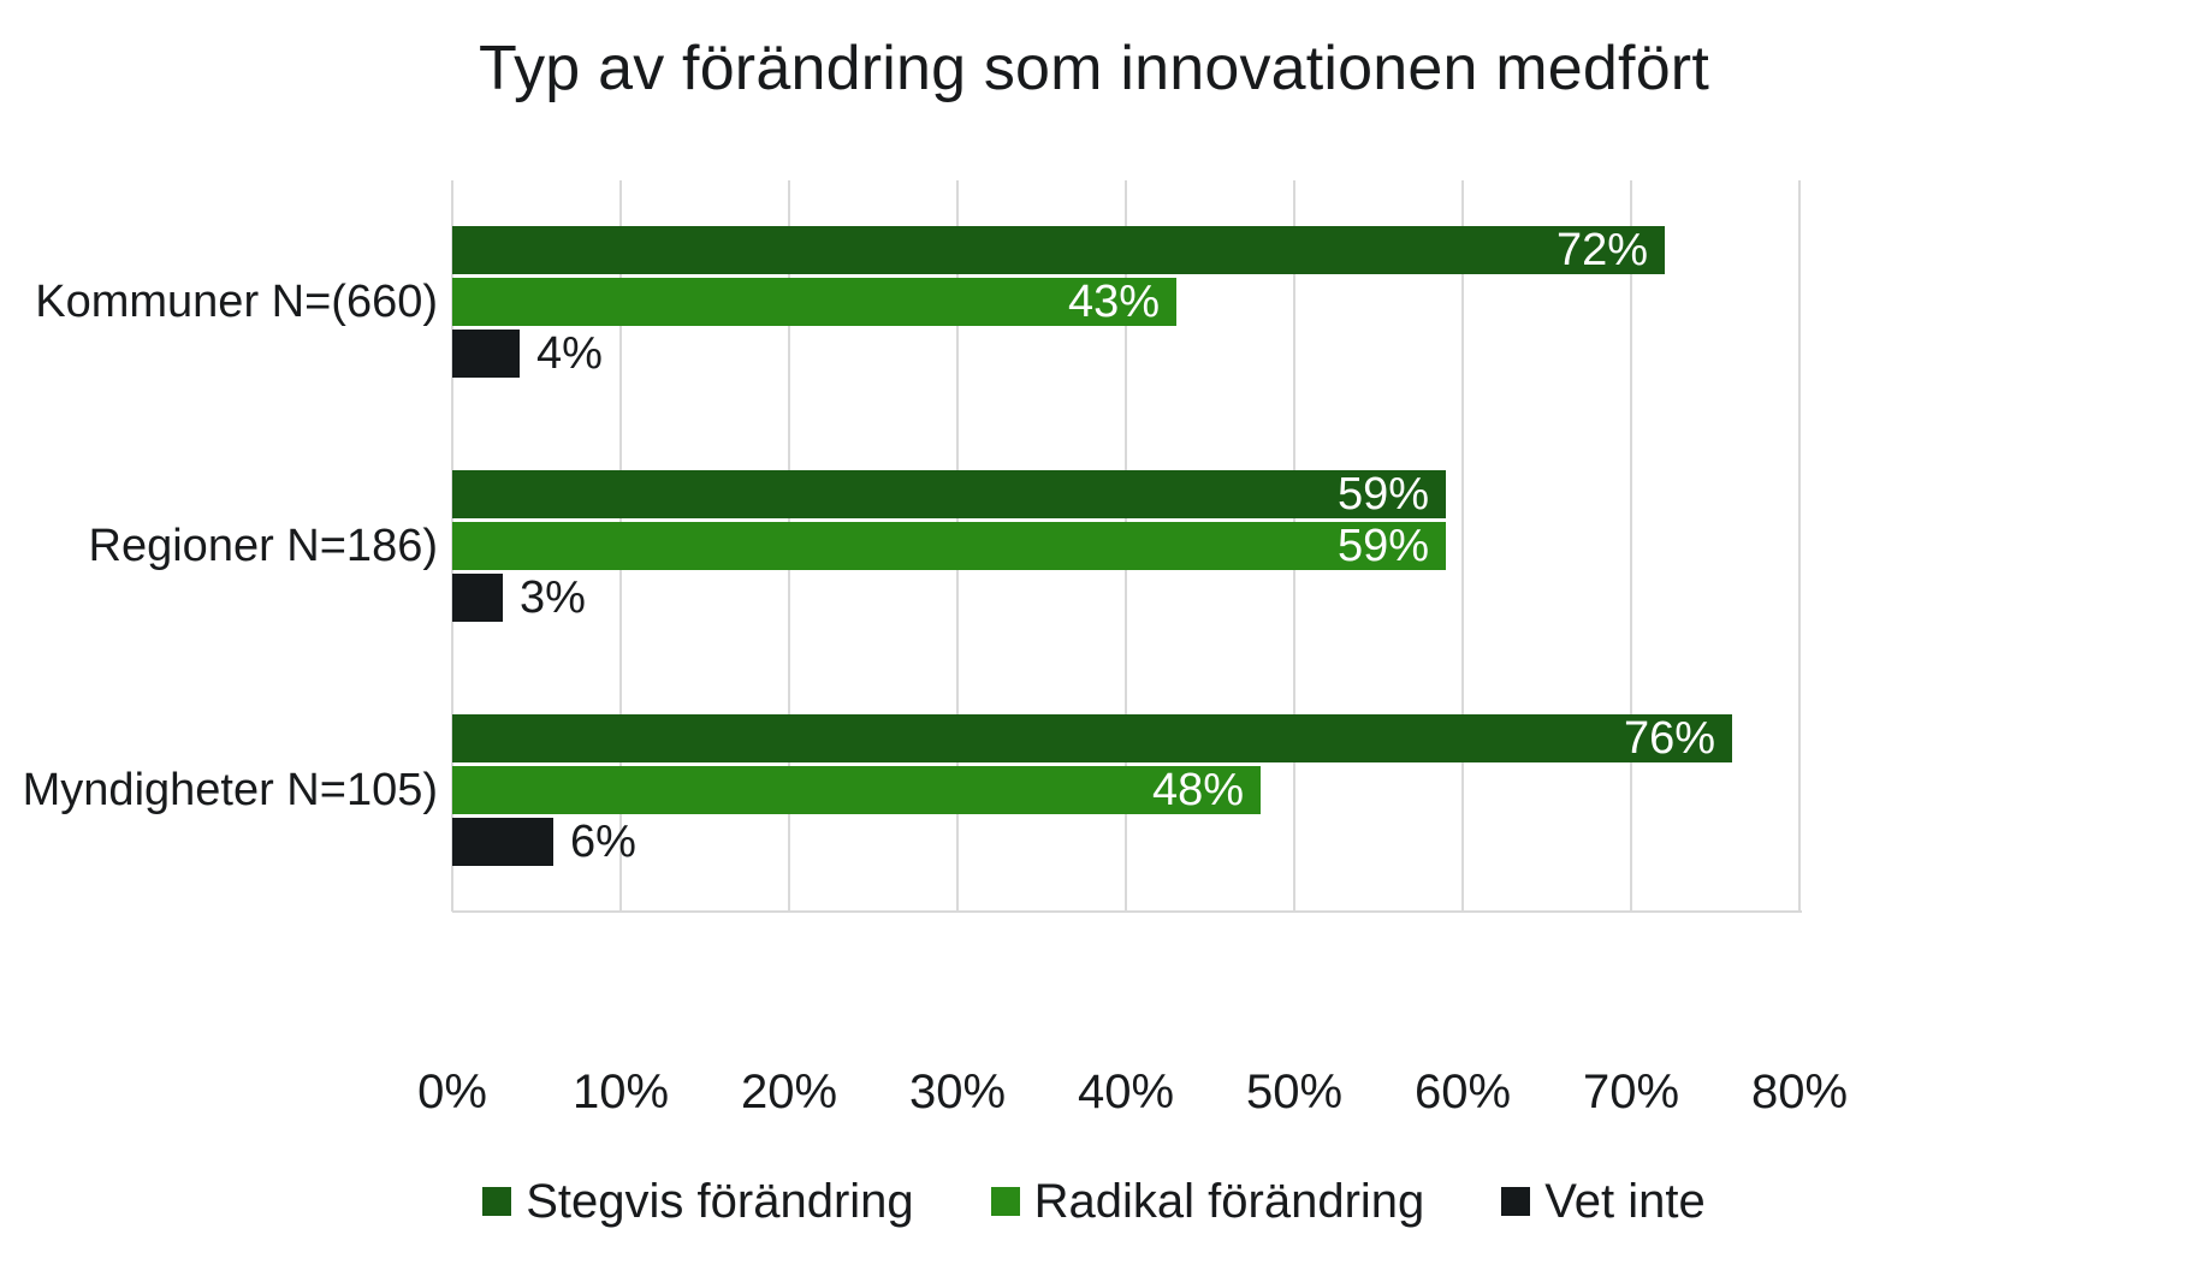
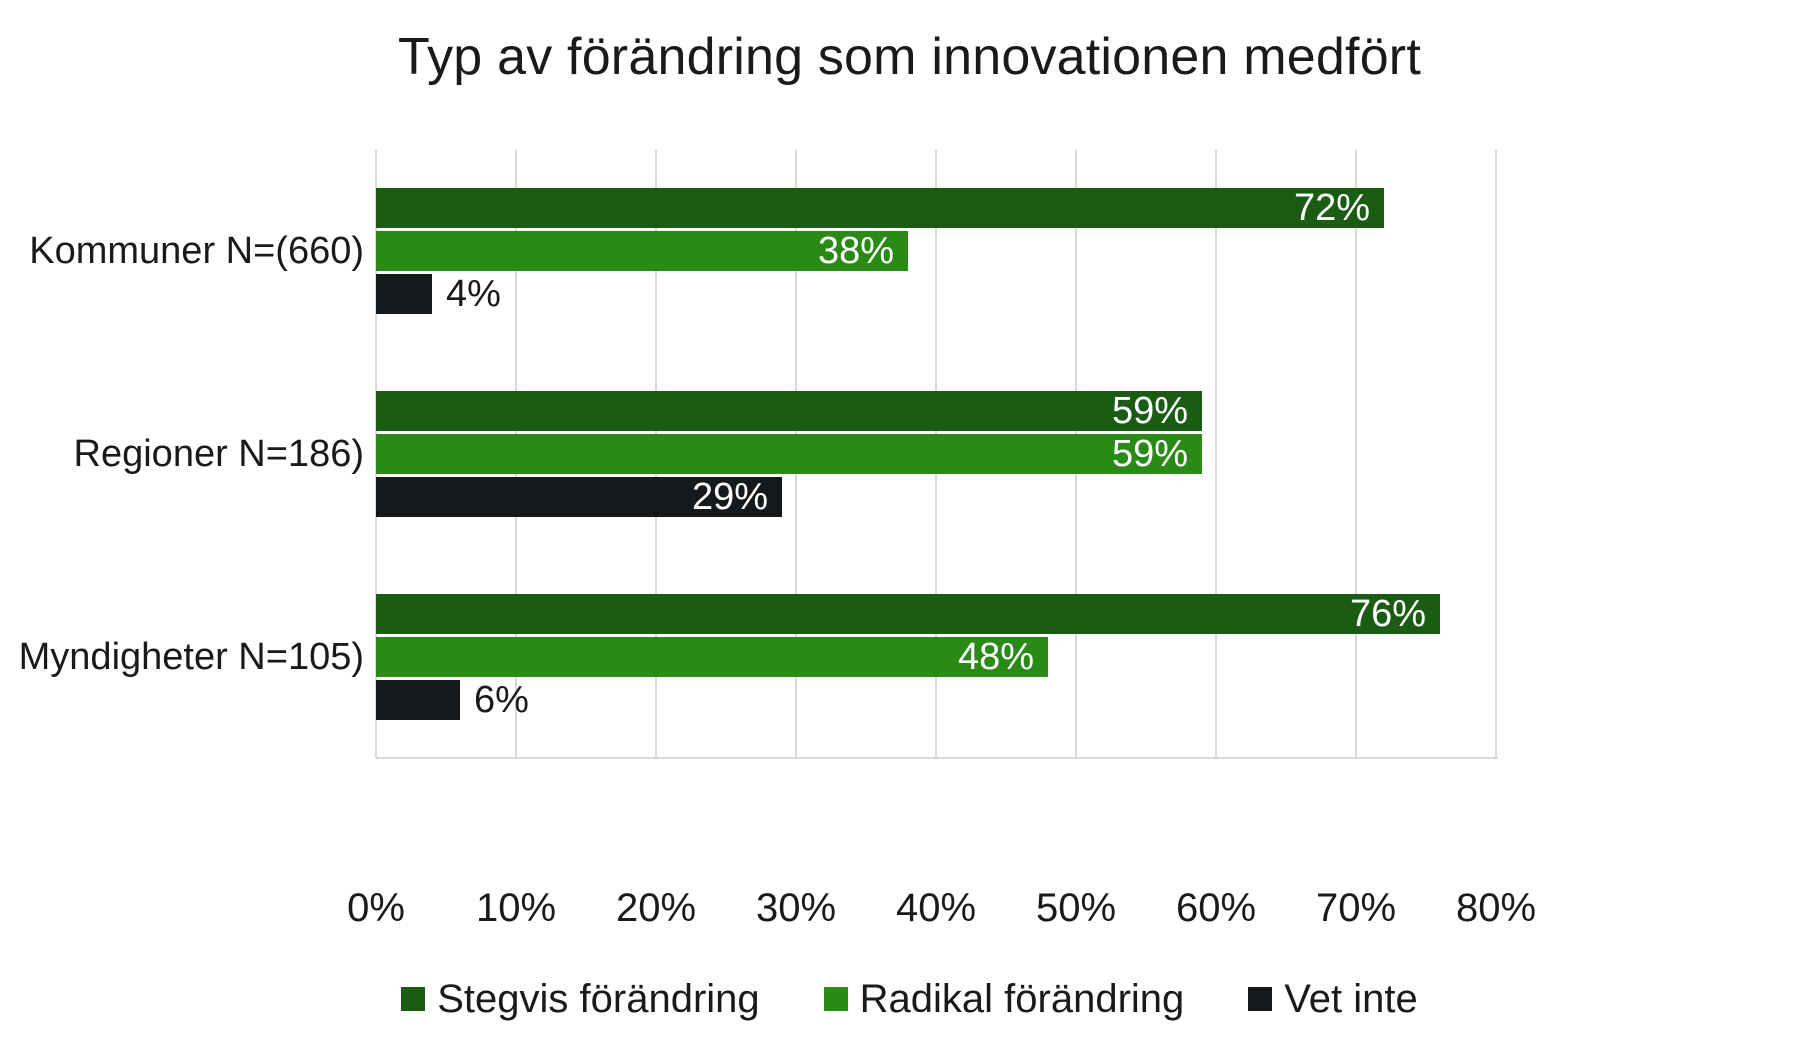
Radikal förändring/Kommuner N=(660): 43% -> 38%
Vet inte/Regioner N=186): 3% -> 29%
